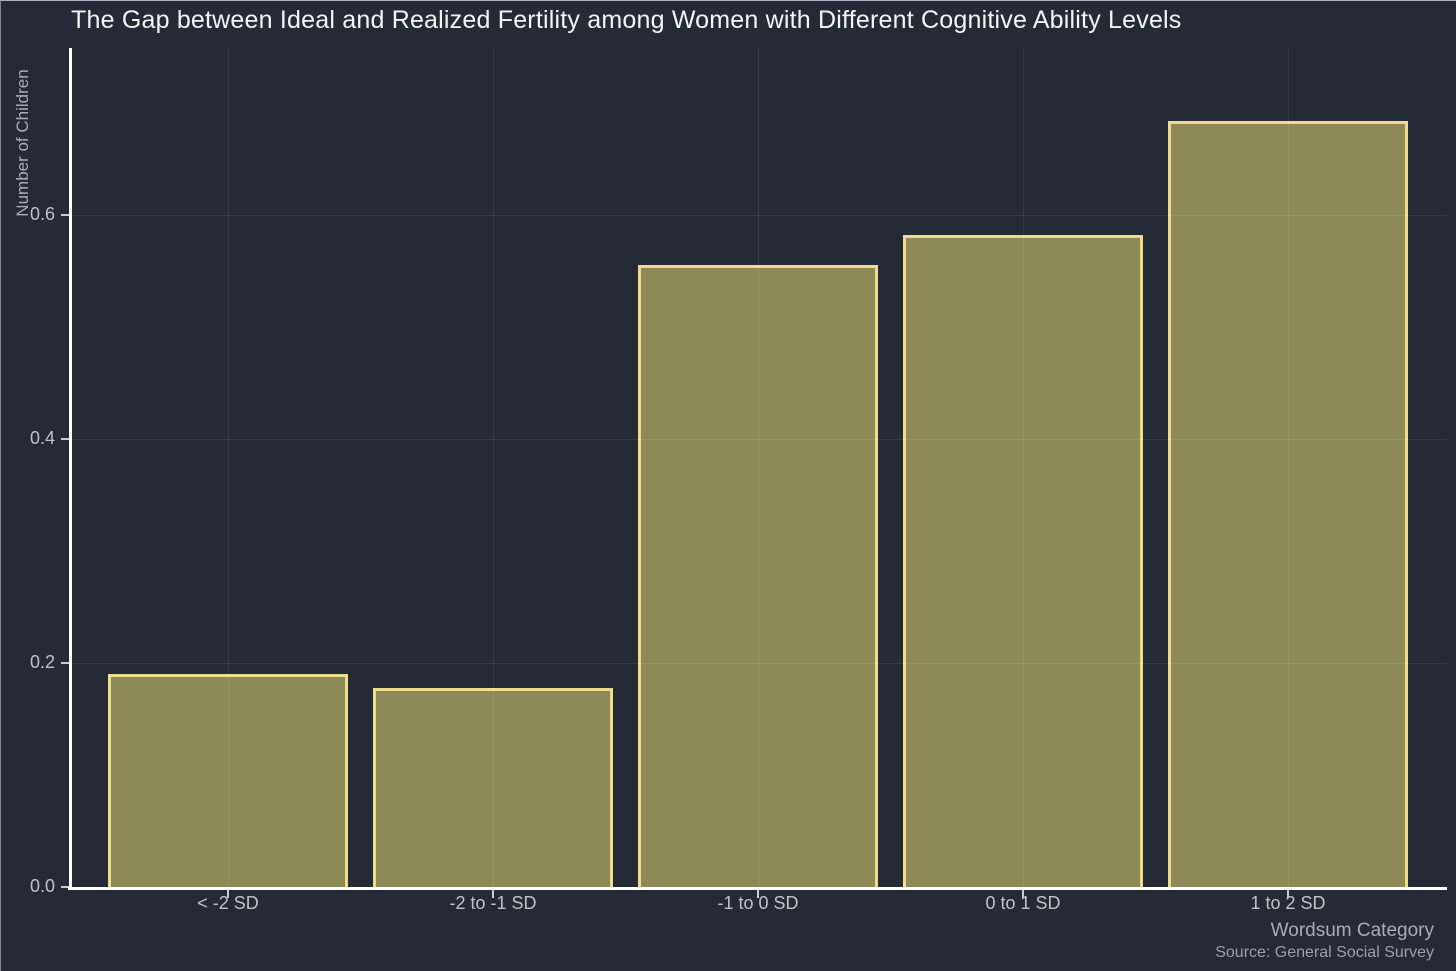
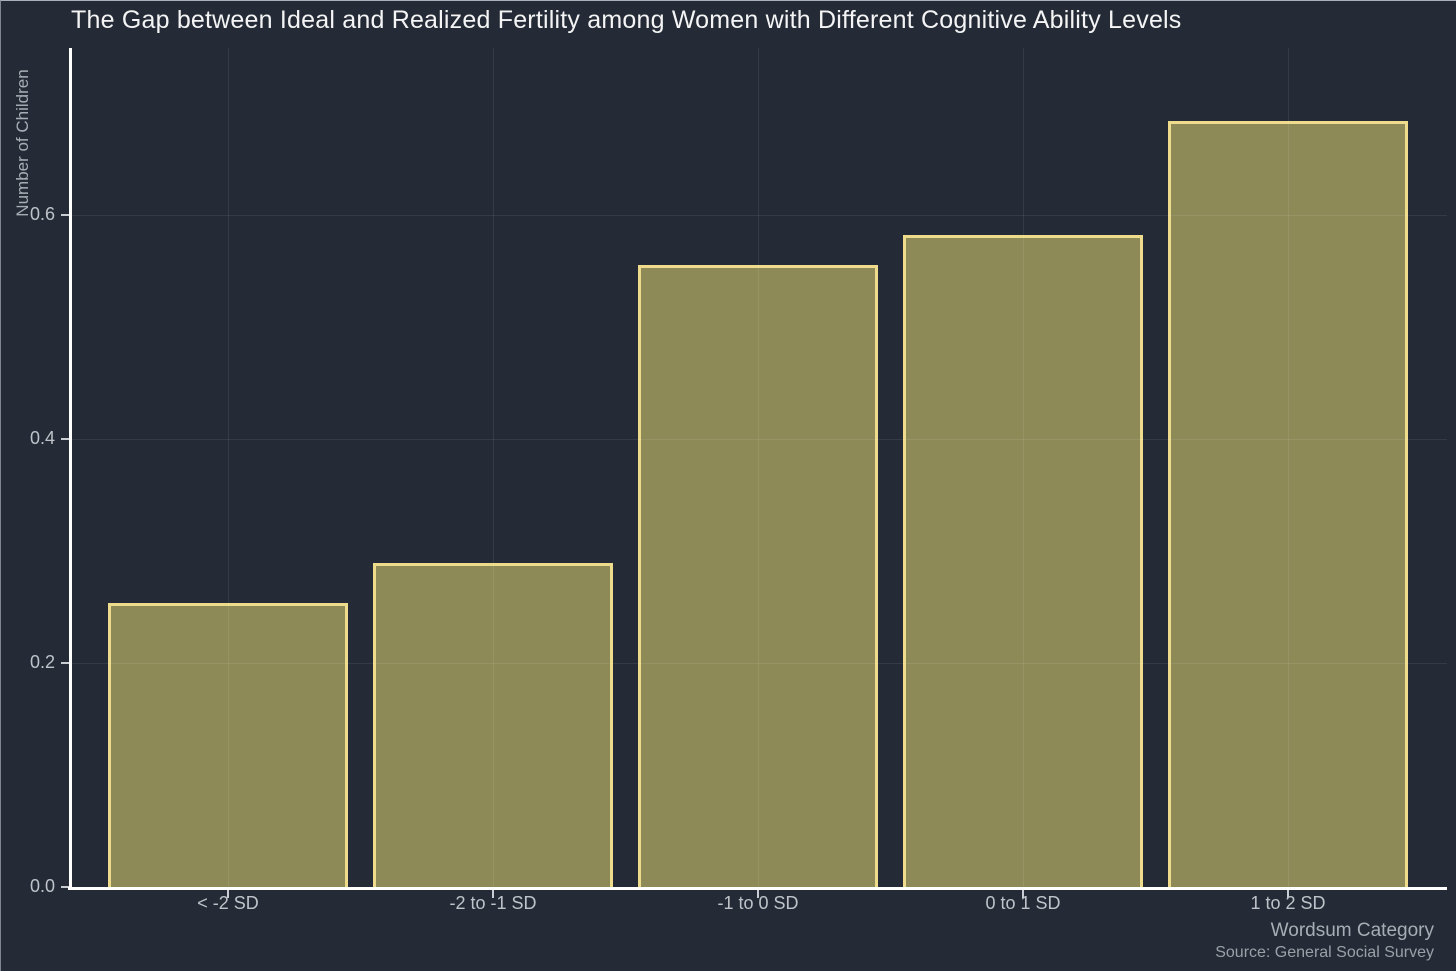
< -2 SD: 0.190 -> 0.254
-2 to -1 SD: 0.178 -> 0.289
